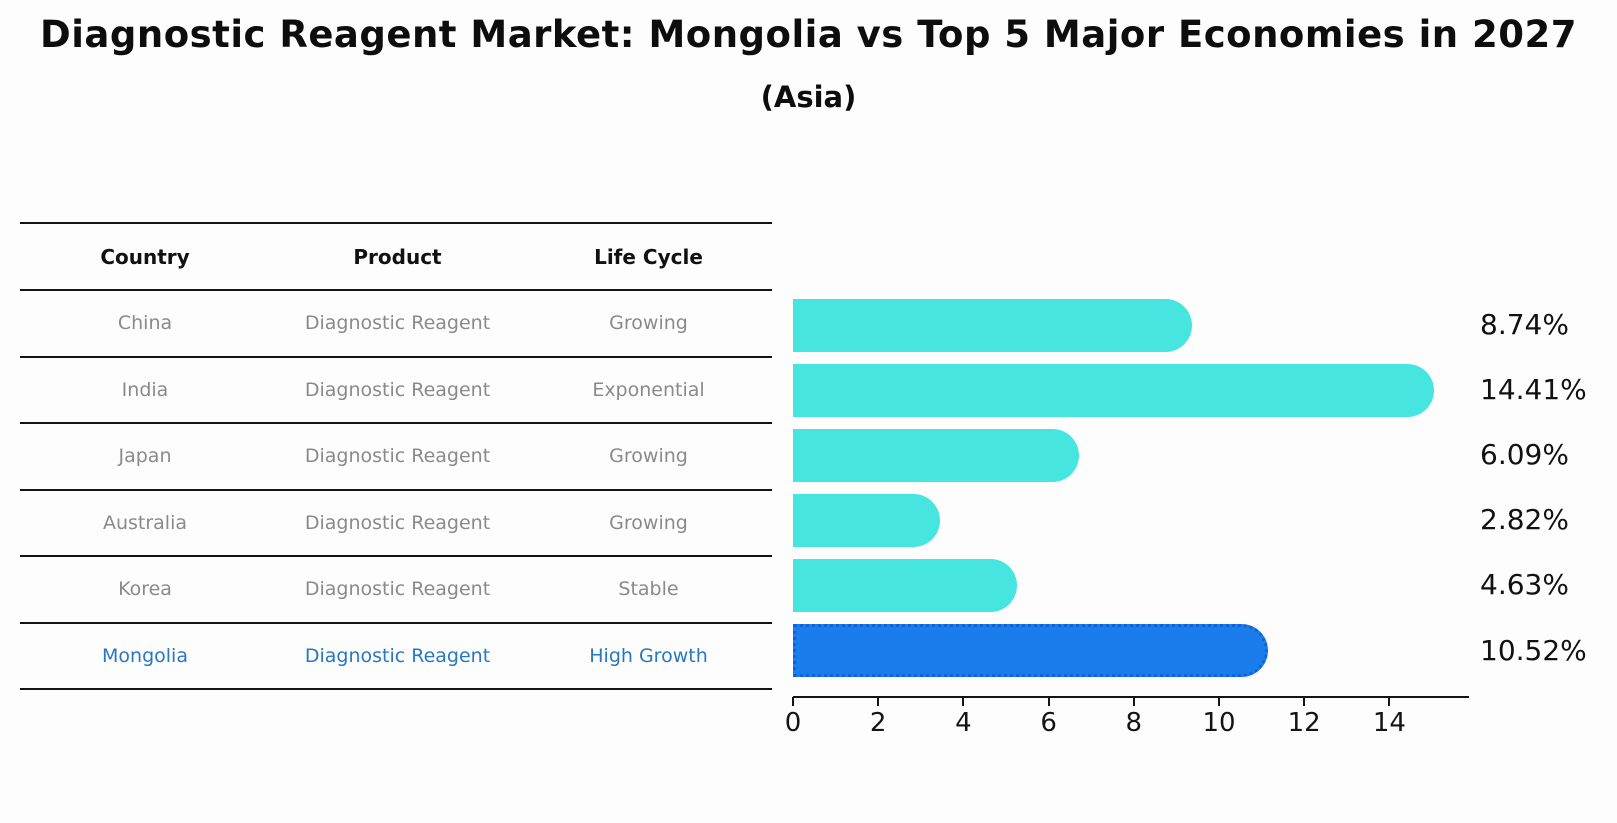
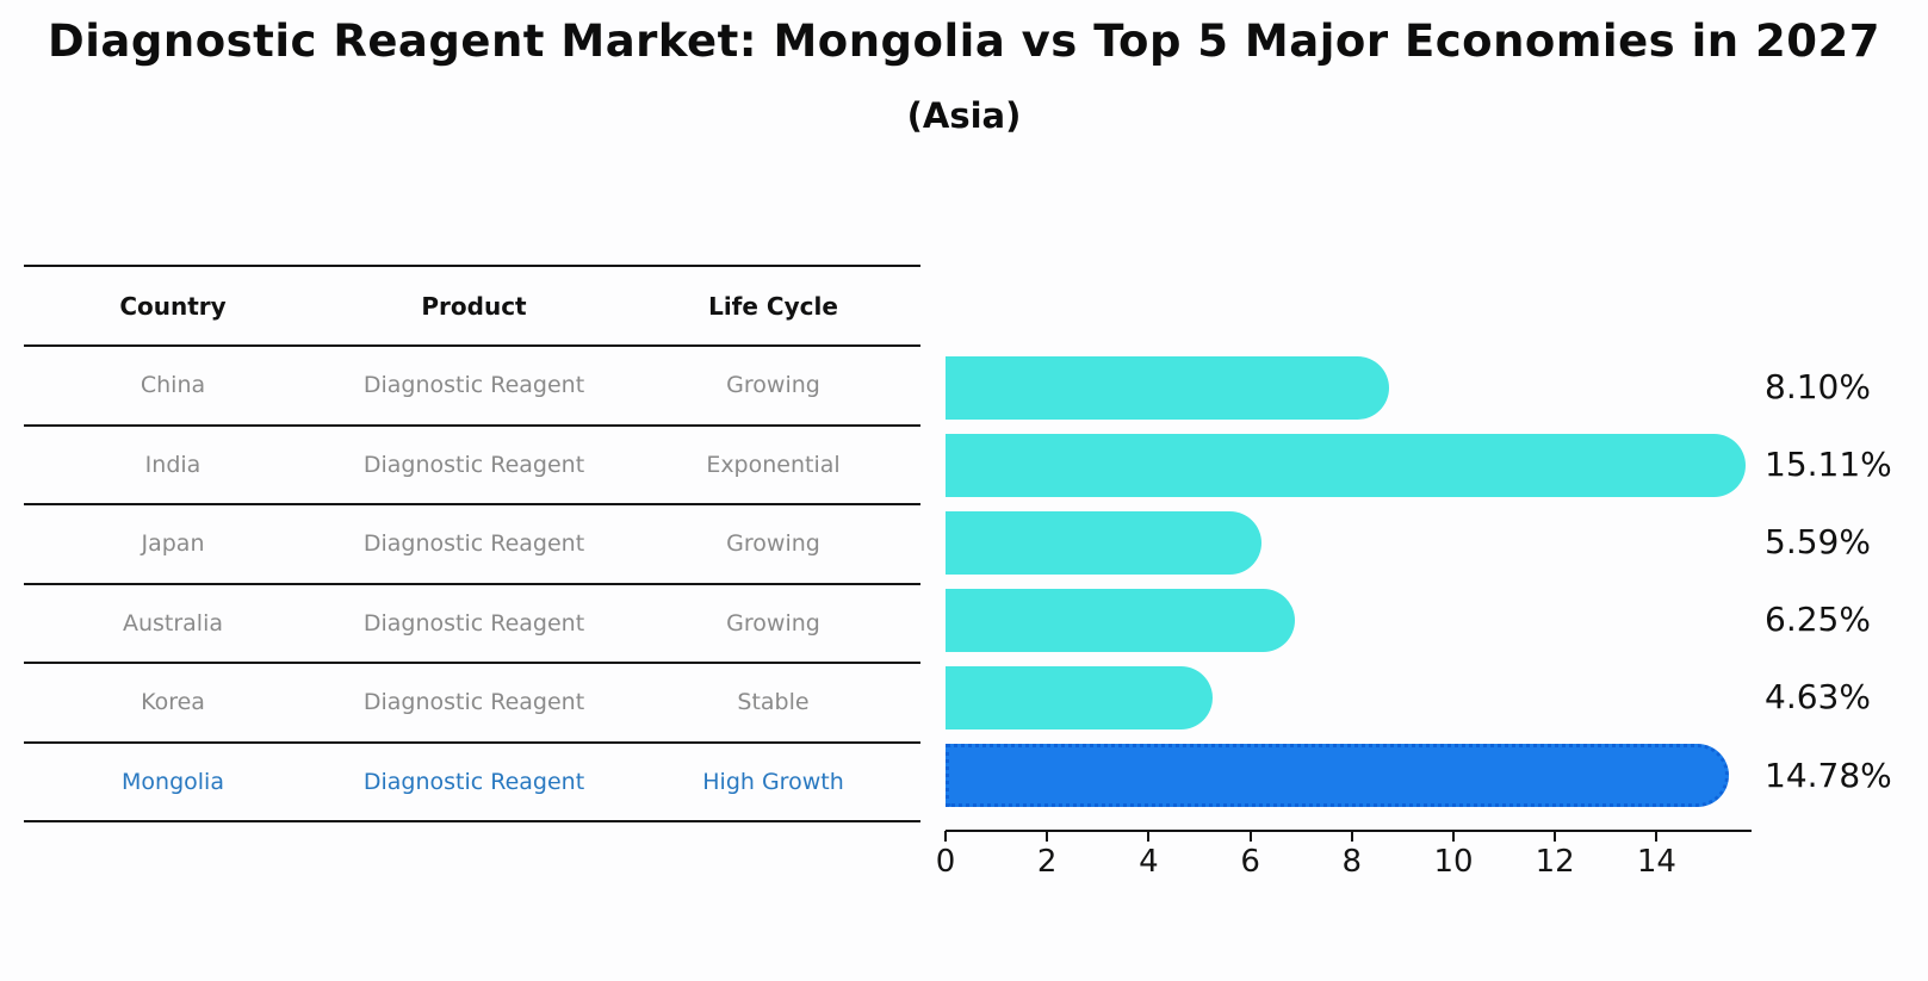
China: 8.74% -> 8.10%
India: 14.41% -> 15.11%
Japan: 6.09% -> 5.59%
Australia: 2.82% -> 6.25%
Mongolia: 10.52% -> 14.78%
